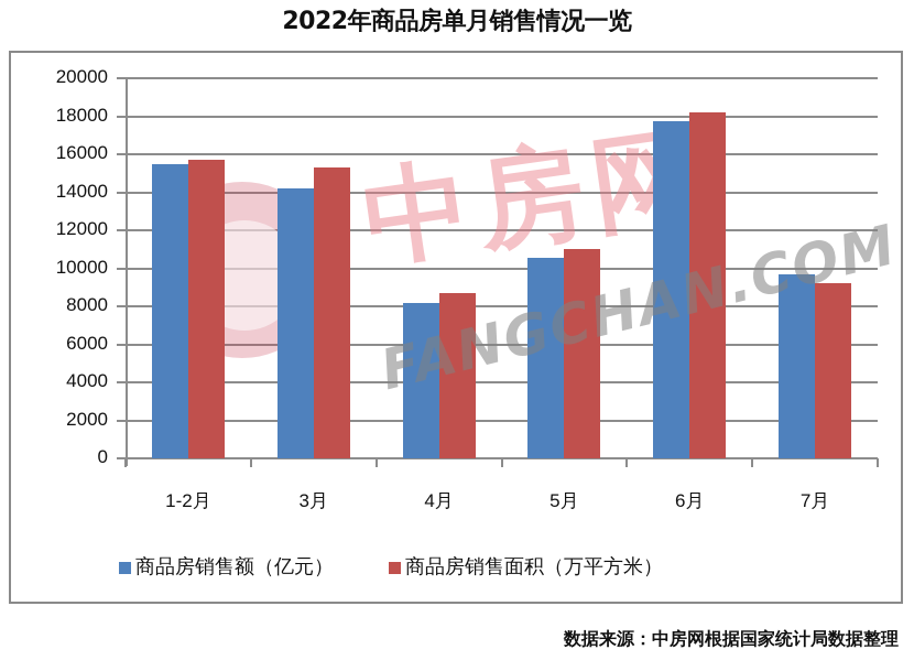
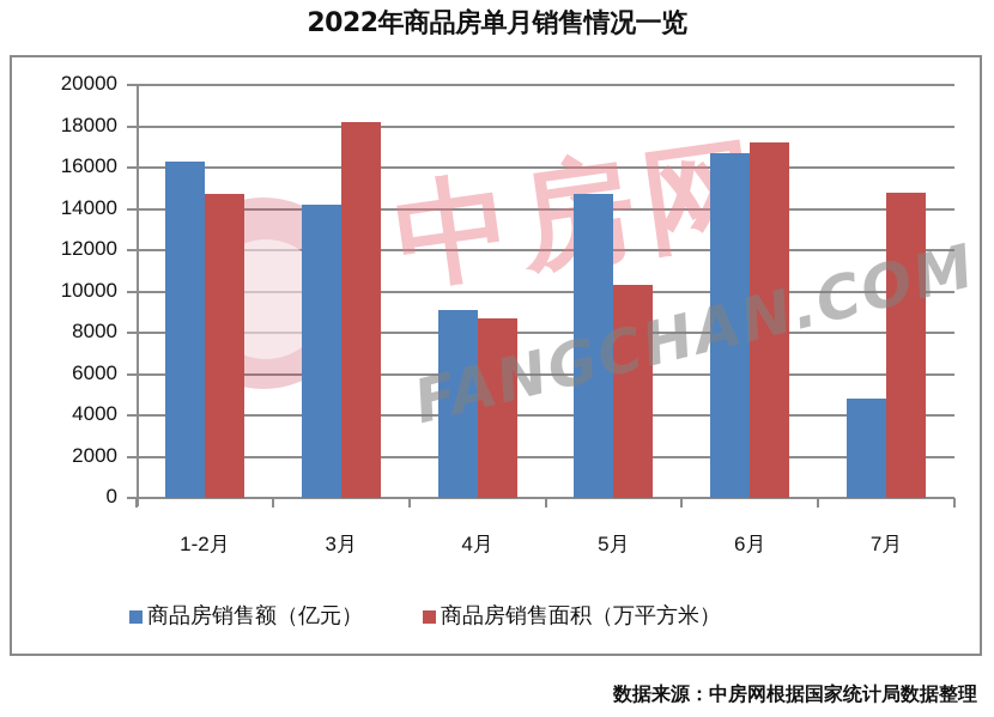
商品房销售额（亿元）/1-2月: 15500 -> 16300
商品房销售面积（万平方米）/1-2月: 15700 -> 14700
商品房销售面积（万平方米）/3月: 15300 -> 18200
商品房销售额（亿元）/4月: 8200 -> 9100
商品房销售额（亿元）/5月: 10500 -> 14700
商品房销售面积（万平方米）/5月: 11000 -> 10300
商品房销售额（亿元）/6月: 17700 -> 16700
商品房销售面积（万平方米）/6月: 18200 -> 17200
商品房销售额（亿元）/7月: 9700 -> 4800
商品房销售面积（万平方米）/7月: 9200 -> 14800
